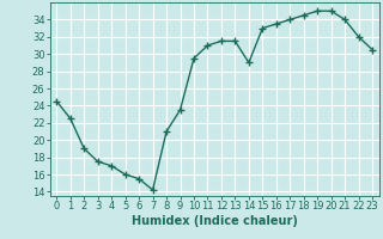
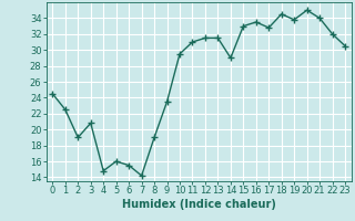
3: 17.5 -> 20.8
4: 17.0 -> 14.8
8: 21.0 -> 19.0
17: 34.0 -> 32.8
19: 35.0 -> 33.8
